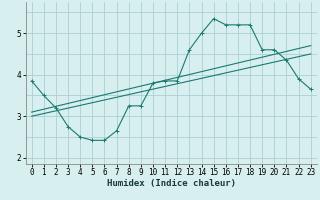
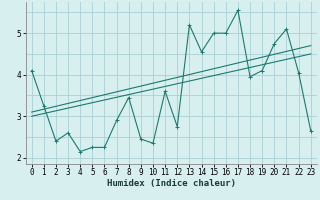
0: 3.85 -> 4.10
1: 3.50 -> 3.25
2: 3.20 -> 2.40
3: 2.75 -> 2.60
4: 2.50 -> 2.15
5: 2.42 -> 2.25
6: 2.42 -> 2.25
7: 2.65 -> 2.90
8: 3.25 -> 3.45
9: 3.25 -> 2.45
10: 3.80 -> 2.35
11: 3.85 -> 3.60
12: 3.85 -> 2.75
13: 4.60 -> 5.20
14: 5.00 -> 4.55
15: 5.35 -> 5.00
16: 5.20 -> 5.00
17: 5.20 -> 5.55
18: 5.20 -> 3.95
19: 4.60 -> 4.10
20: 4.60 -> 4.75
21: 4.35 -> 5.10
22: 3.90 -> 4.05
23: 3.65 -> 2.65
